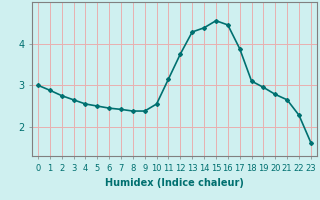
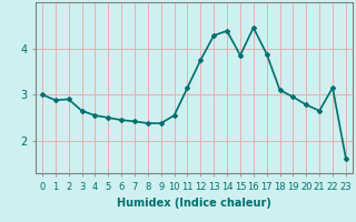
2: 2.75 -> 2.90
15: 4.55 -> 3.85
22: 2.28 -> 3.15
